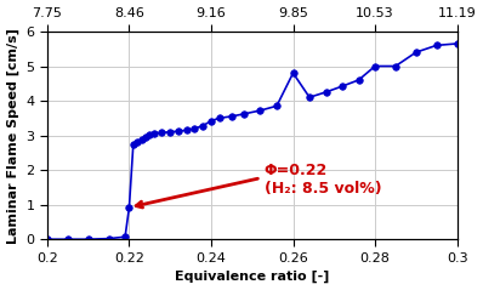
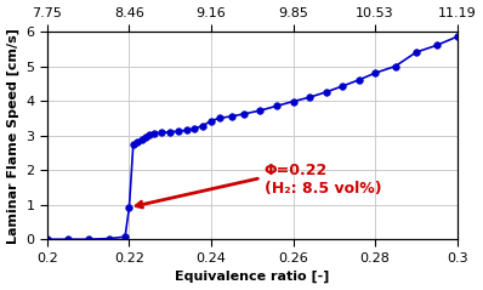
0.26: 4.80 -> 3.98
0.28: 5.00 -> 4.80
0.3: 5.65 -> 5.85
